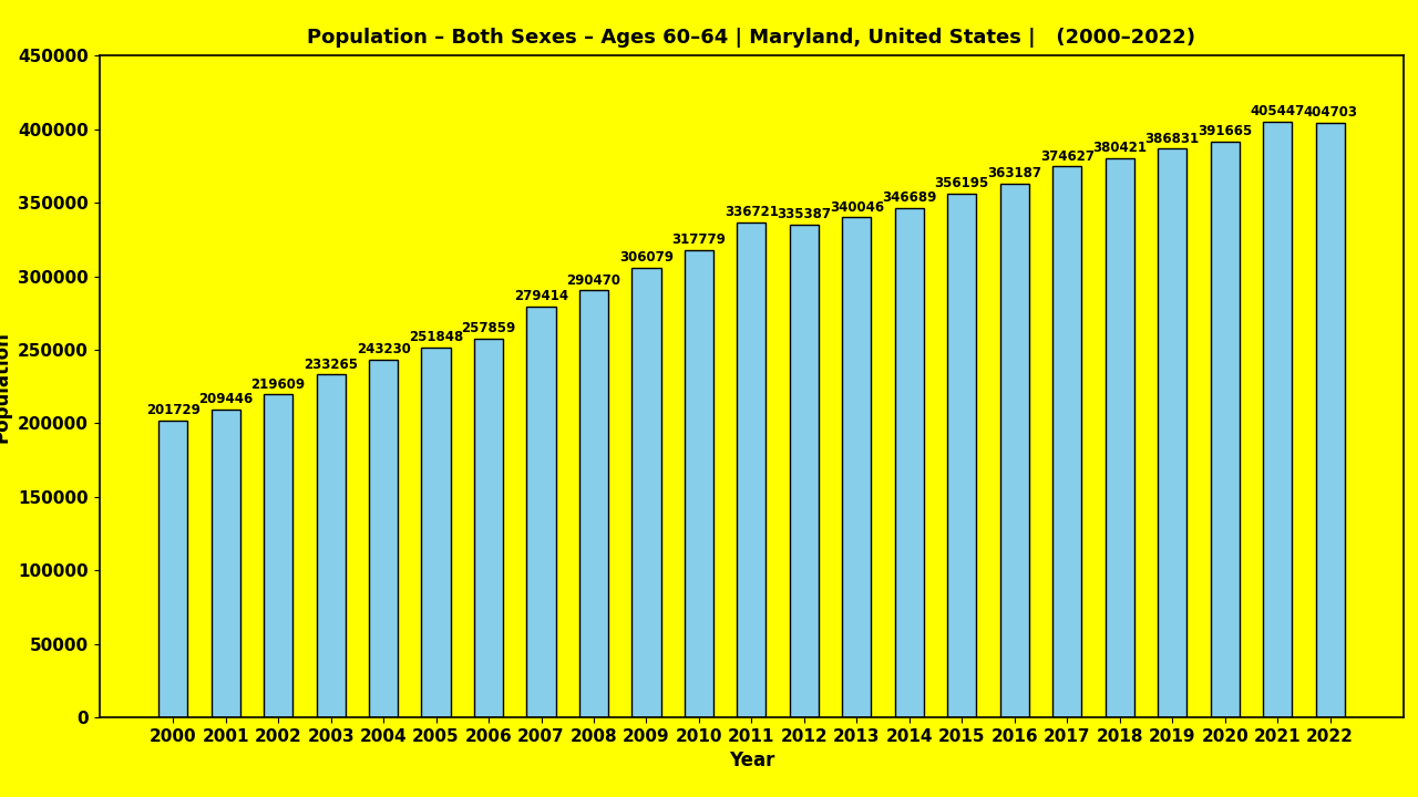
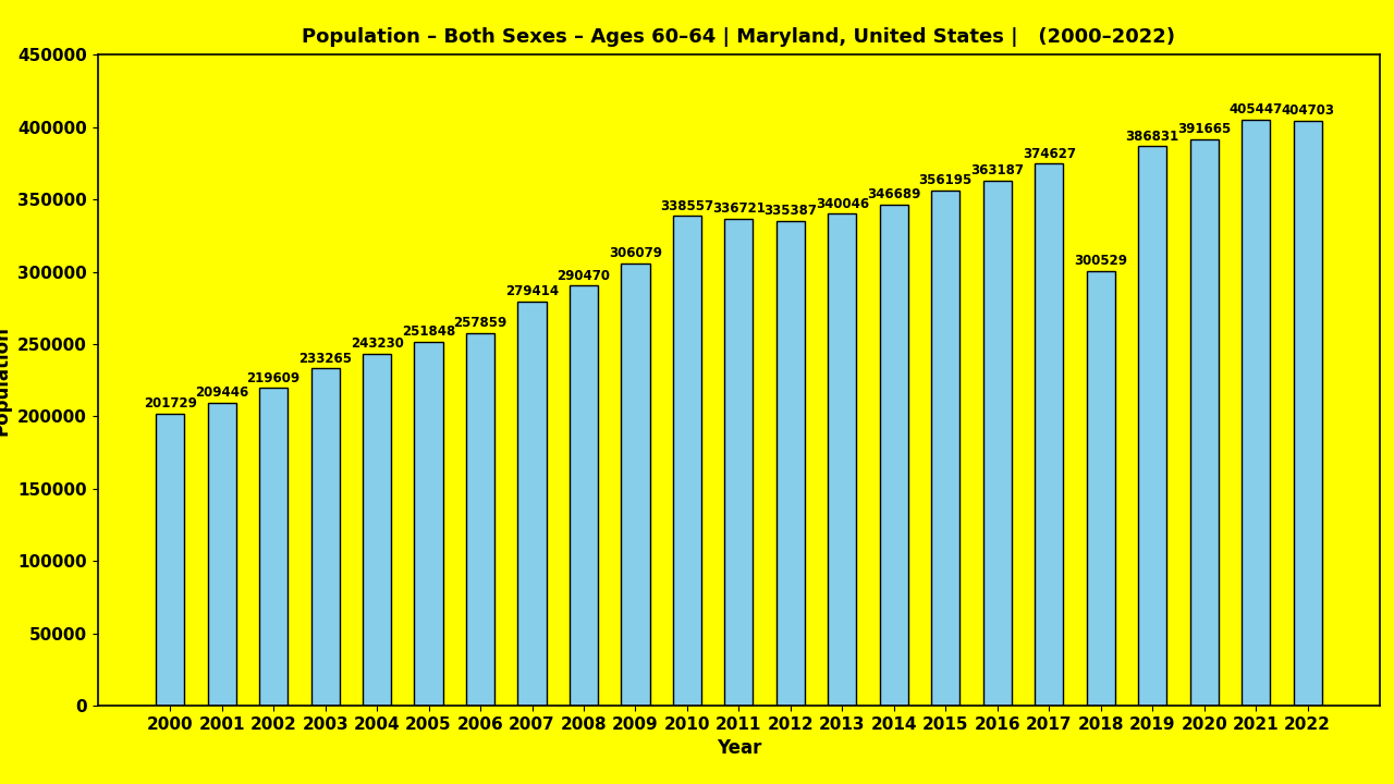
2010: 317779 -> 338557
2018: 380421 -> 300529
